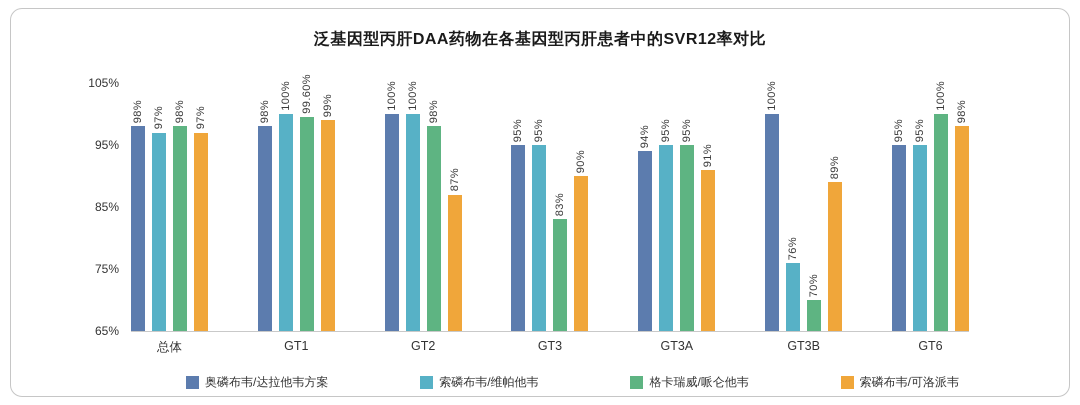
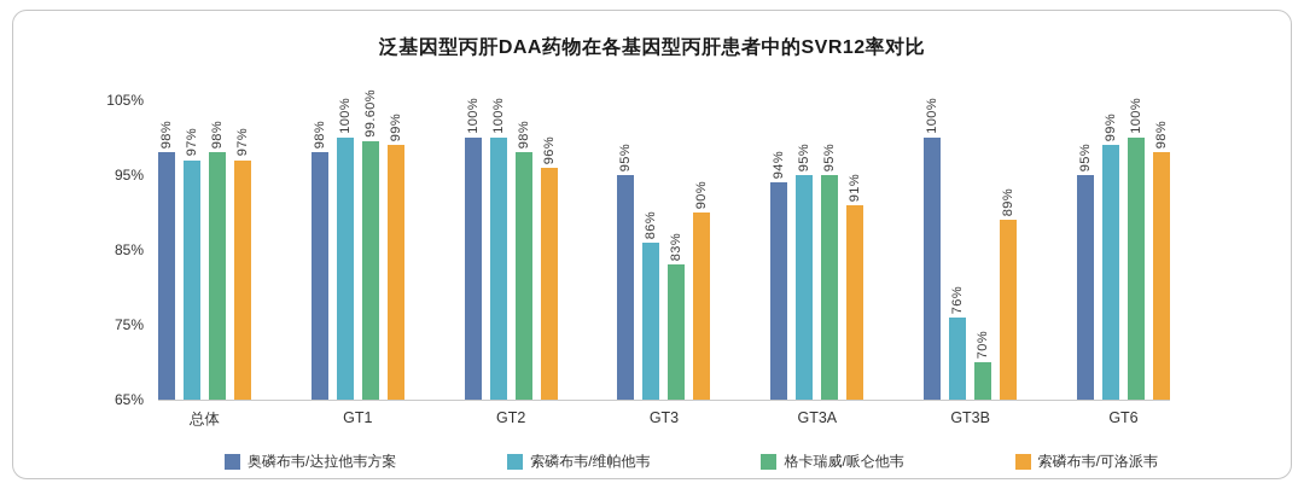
索磷布韦/可洛派韦/GT2: 87% -> 96%
索磷布韦/维帕他韦/GT3: 95% -> 86%
索磷布韦/维帕他韦/GT6: 95% -> 99%
